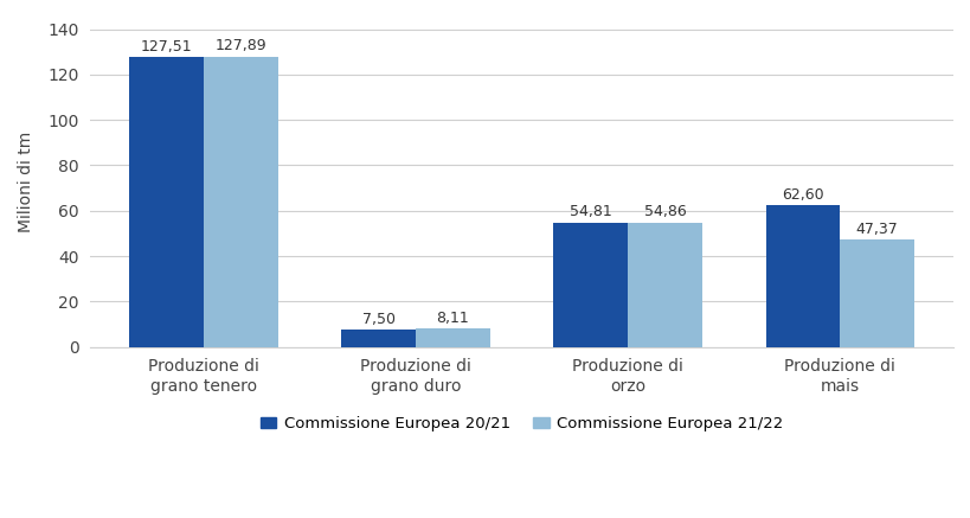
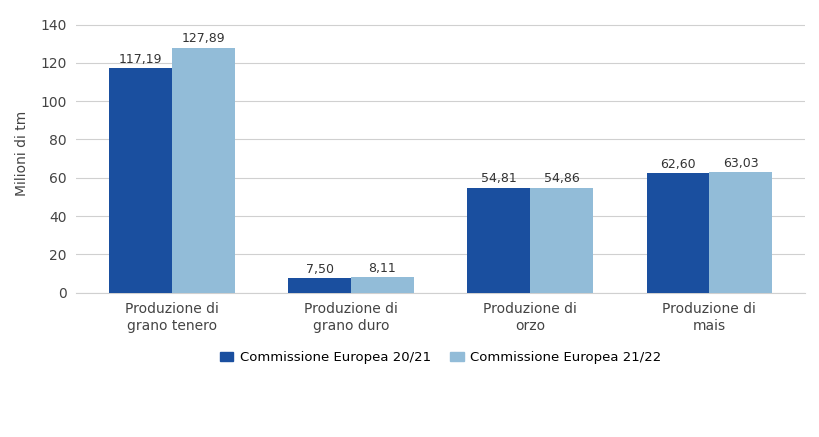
Commissione Europea 20/21/Produzione di grano tenero: 127,51 -> 117,19
Commissione Europea 21/22/Produzione di mais: 47,37 -> 63,03
